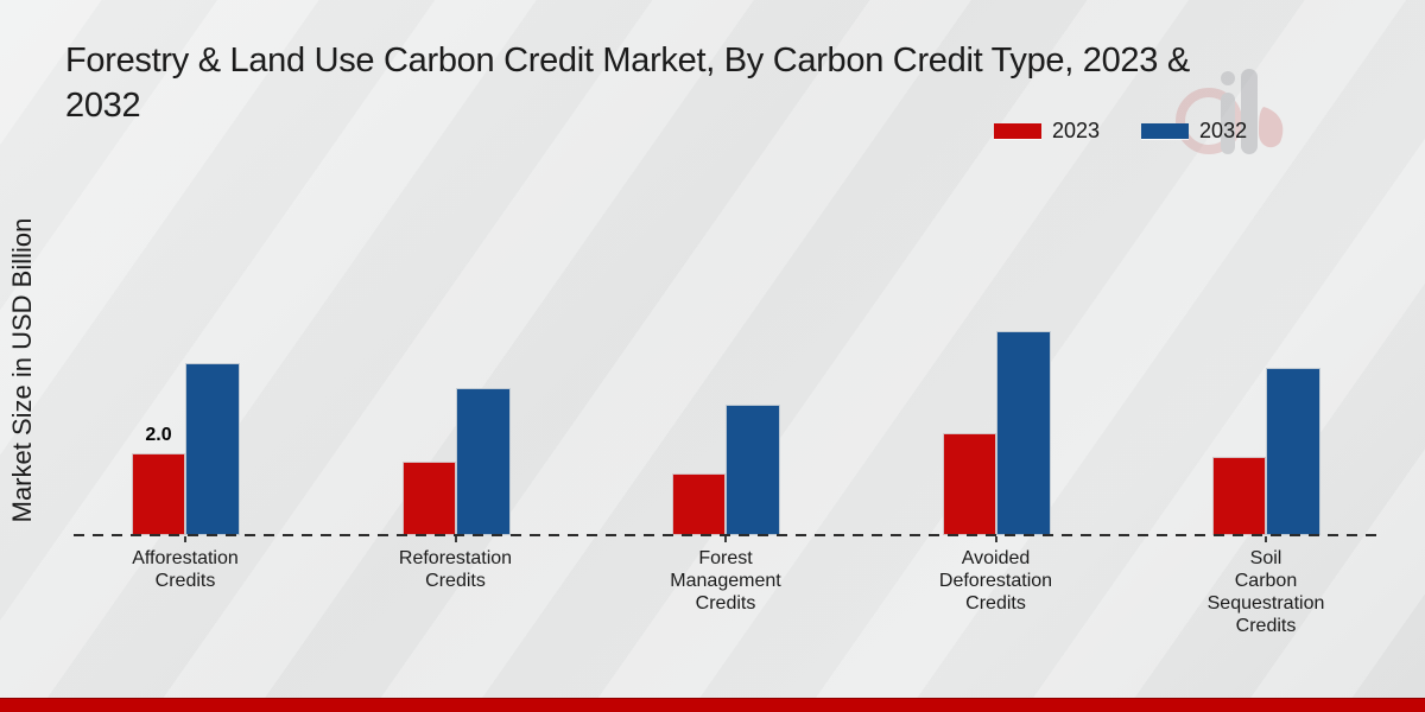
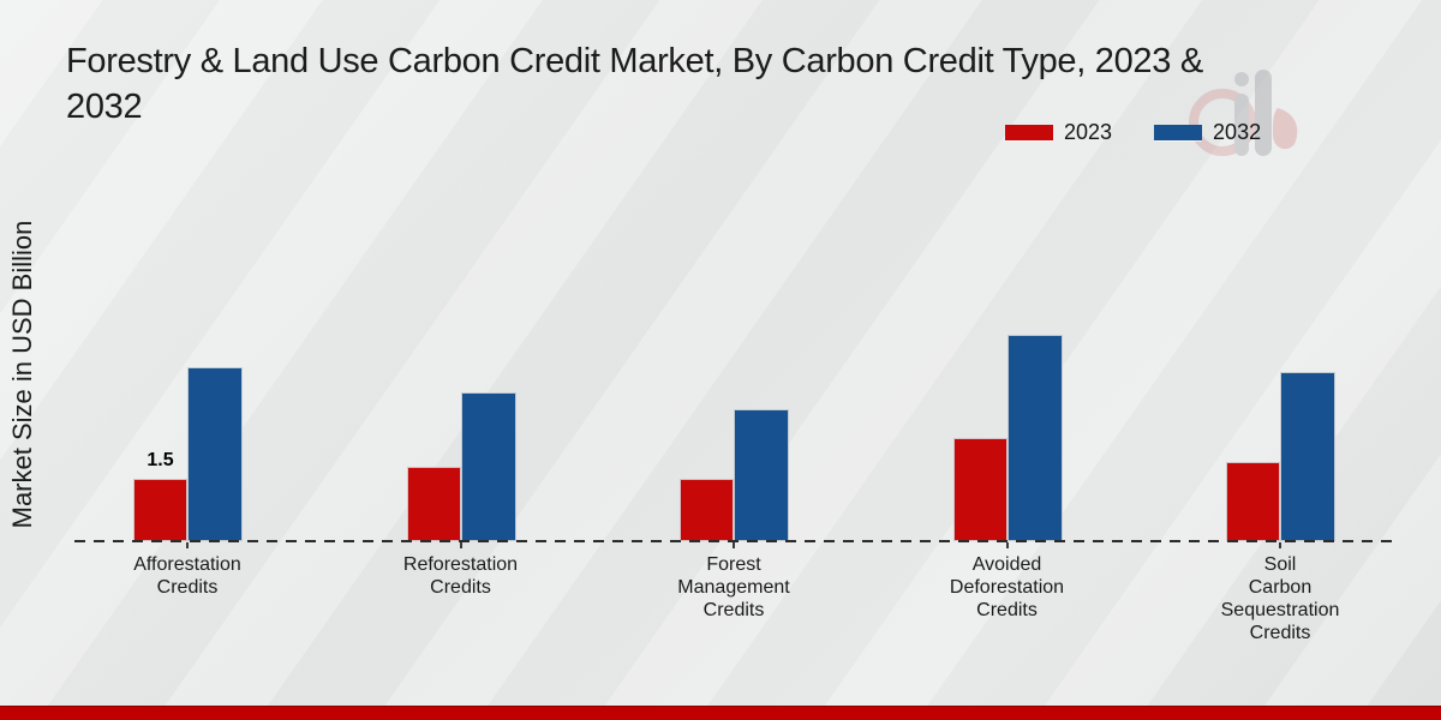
2023/Afforestation Credits: 2.0 -> 1.5
